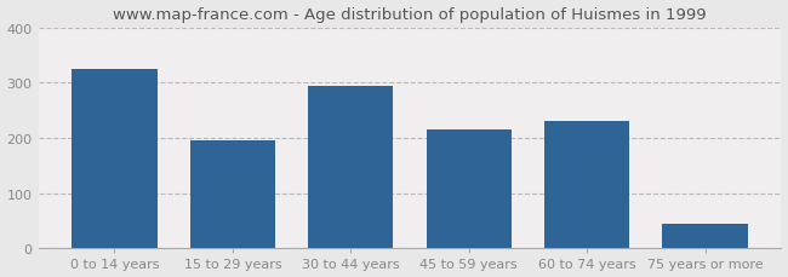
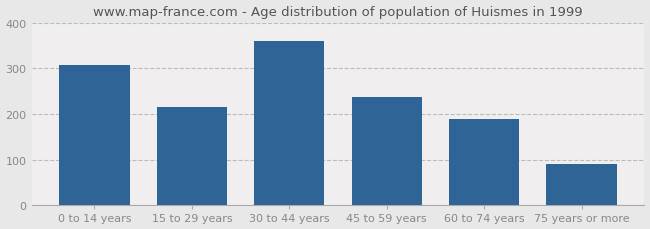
0 to 14 years: 325 -> 308
15 to 29 years: 195 -> 215
30 to 44 years: 295 -> 360
45 to 59 years: 215 -> 238
60 to 74 years: 230 -> 190
75 years or more: 45 -> 90
